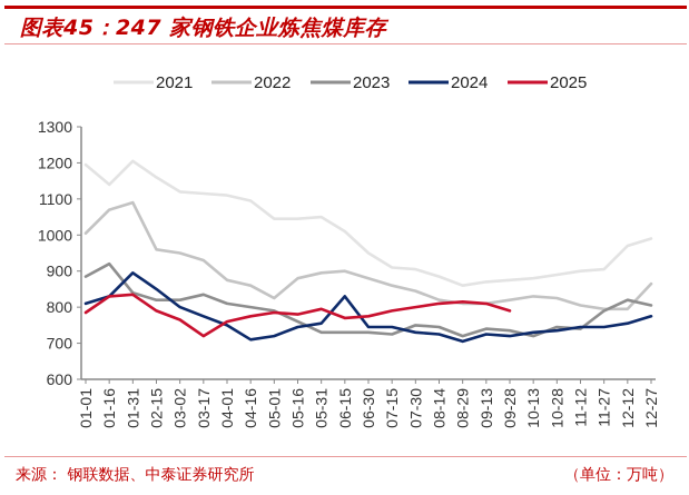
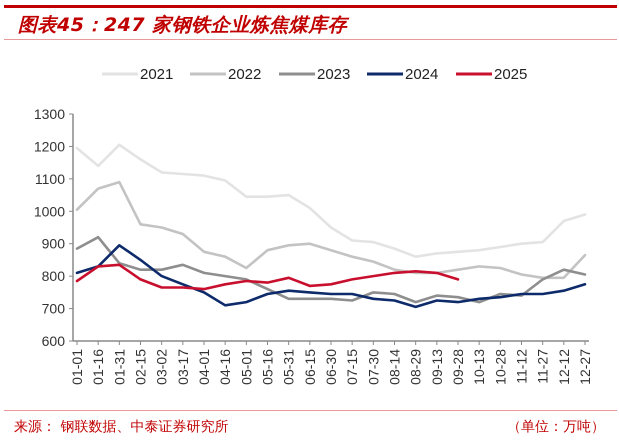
2025/03-17: 720 -> 760
2024/06-15: 830 -> 750
